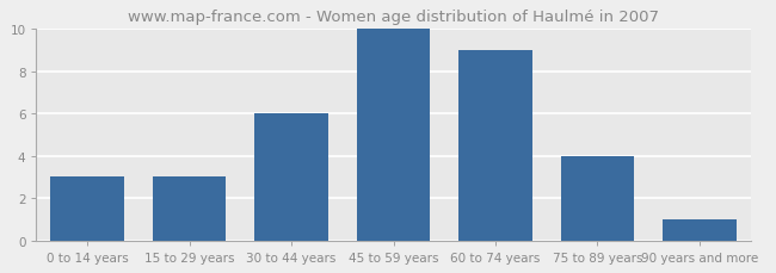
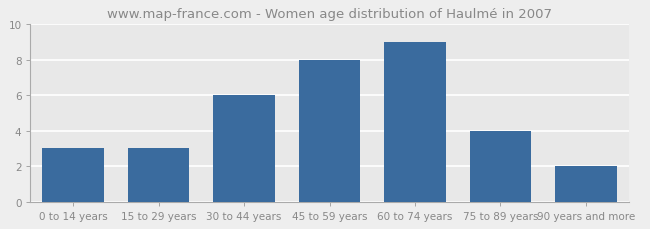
45 to 59 years: 10 -> 8
90 years and more: 1 -> 2
